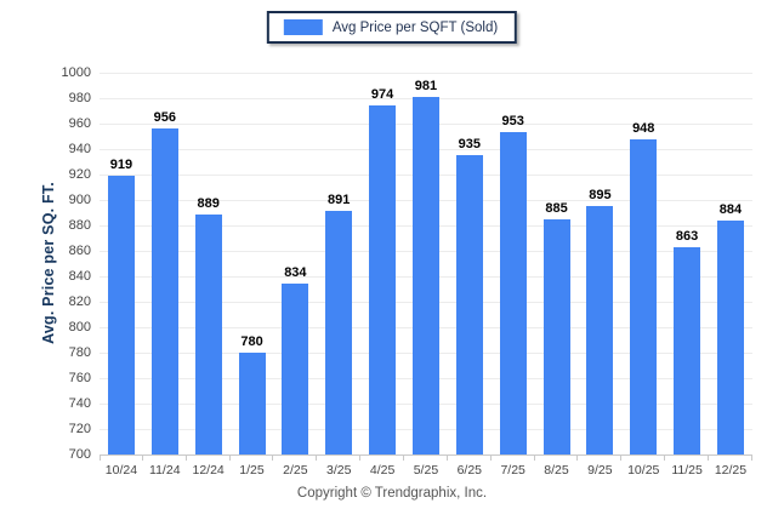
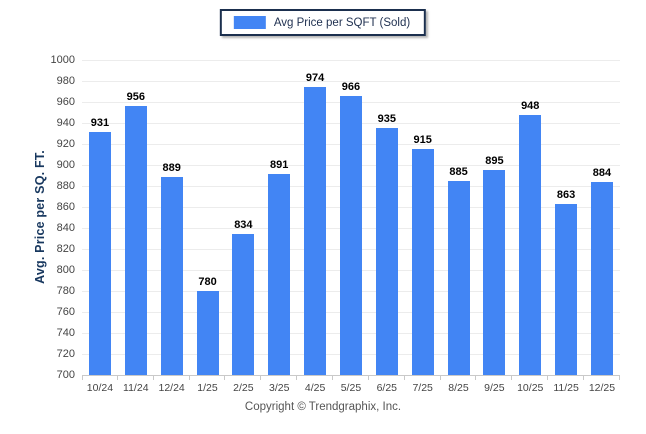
10/24: 919 -> 931
5/25: 981 -> 966
7/25: 953 -> 915
